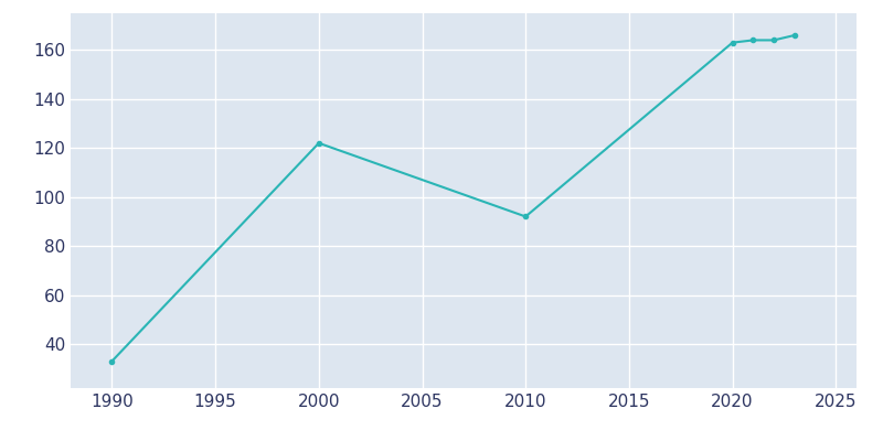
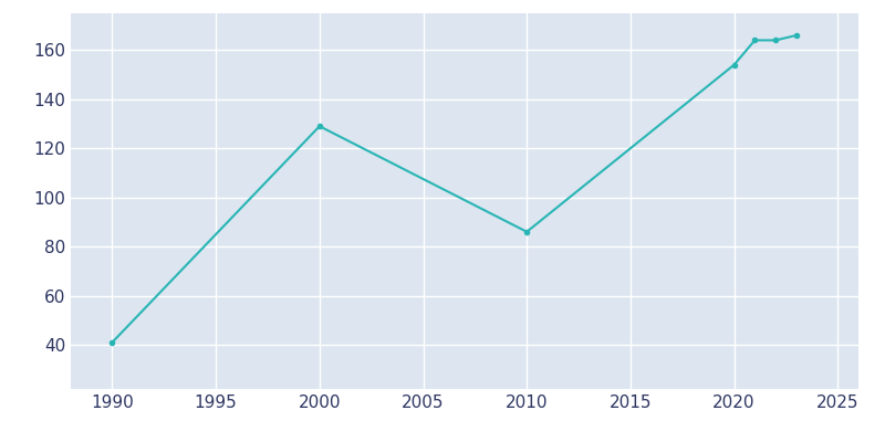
1990: 33 -> 41
2000: 122 -> 129
2010: 92 -> 86
2020: 163 -> 154
